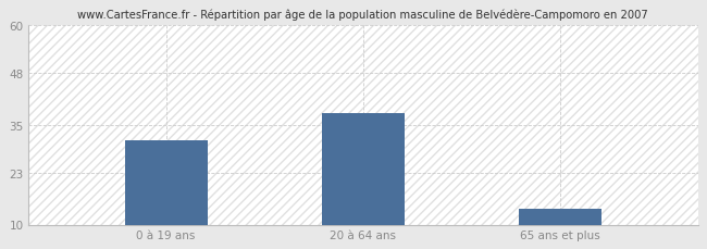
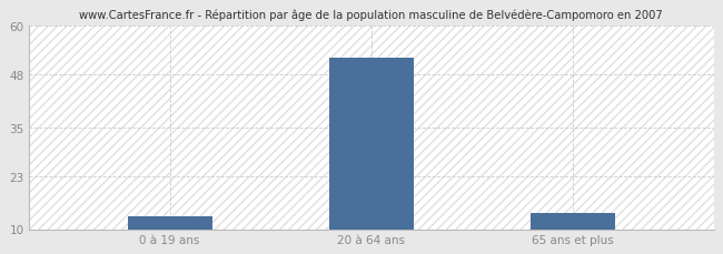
0 à 19 ans: 31 -> 13
20 à 64 ans: 38 -> 52
